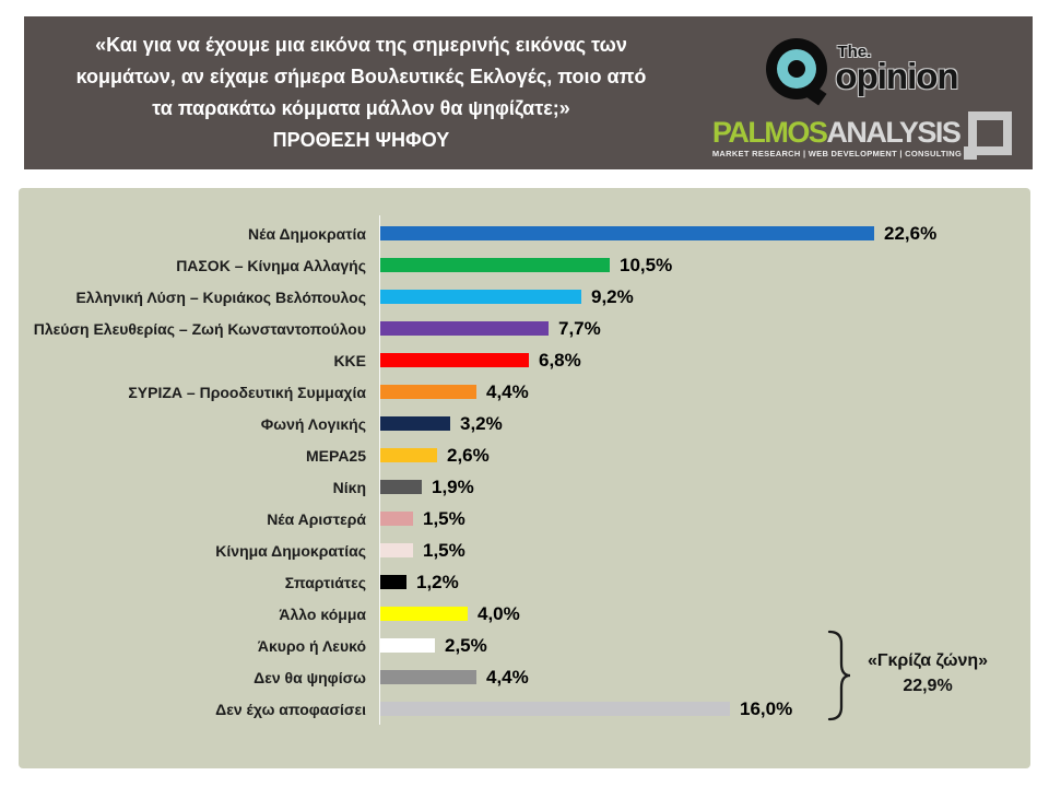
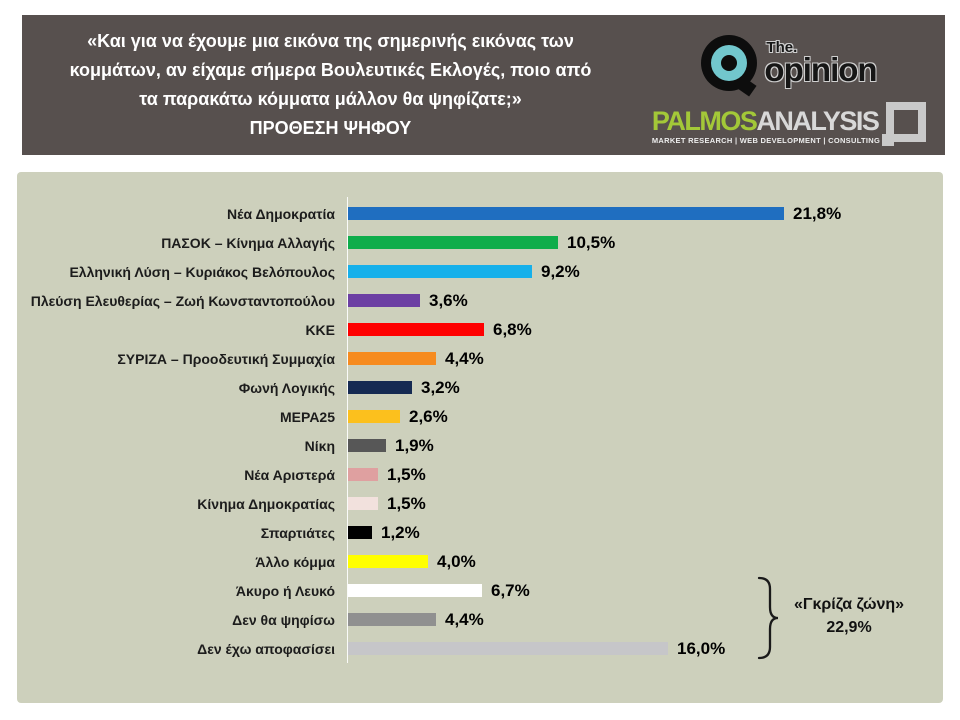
Νέα Δημοκρατία: 22,6% -> 21,8%
Πλεύση Ελευθερίας – Ζωή Κωνσταντοπούλου: 7,7% -> 3,6%
Άκυρο ή Λευκό: 2,5% -> 6,7%
